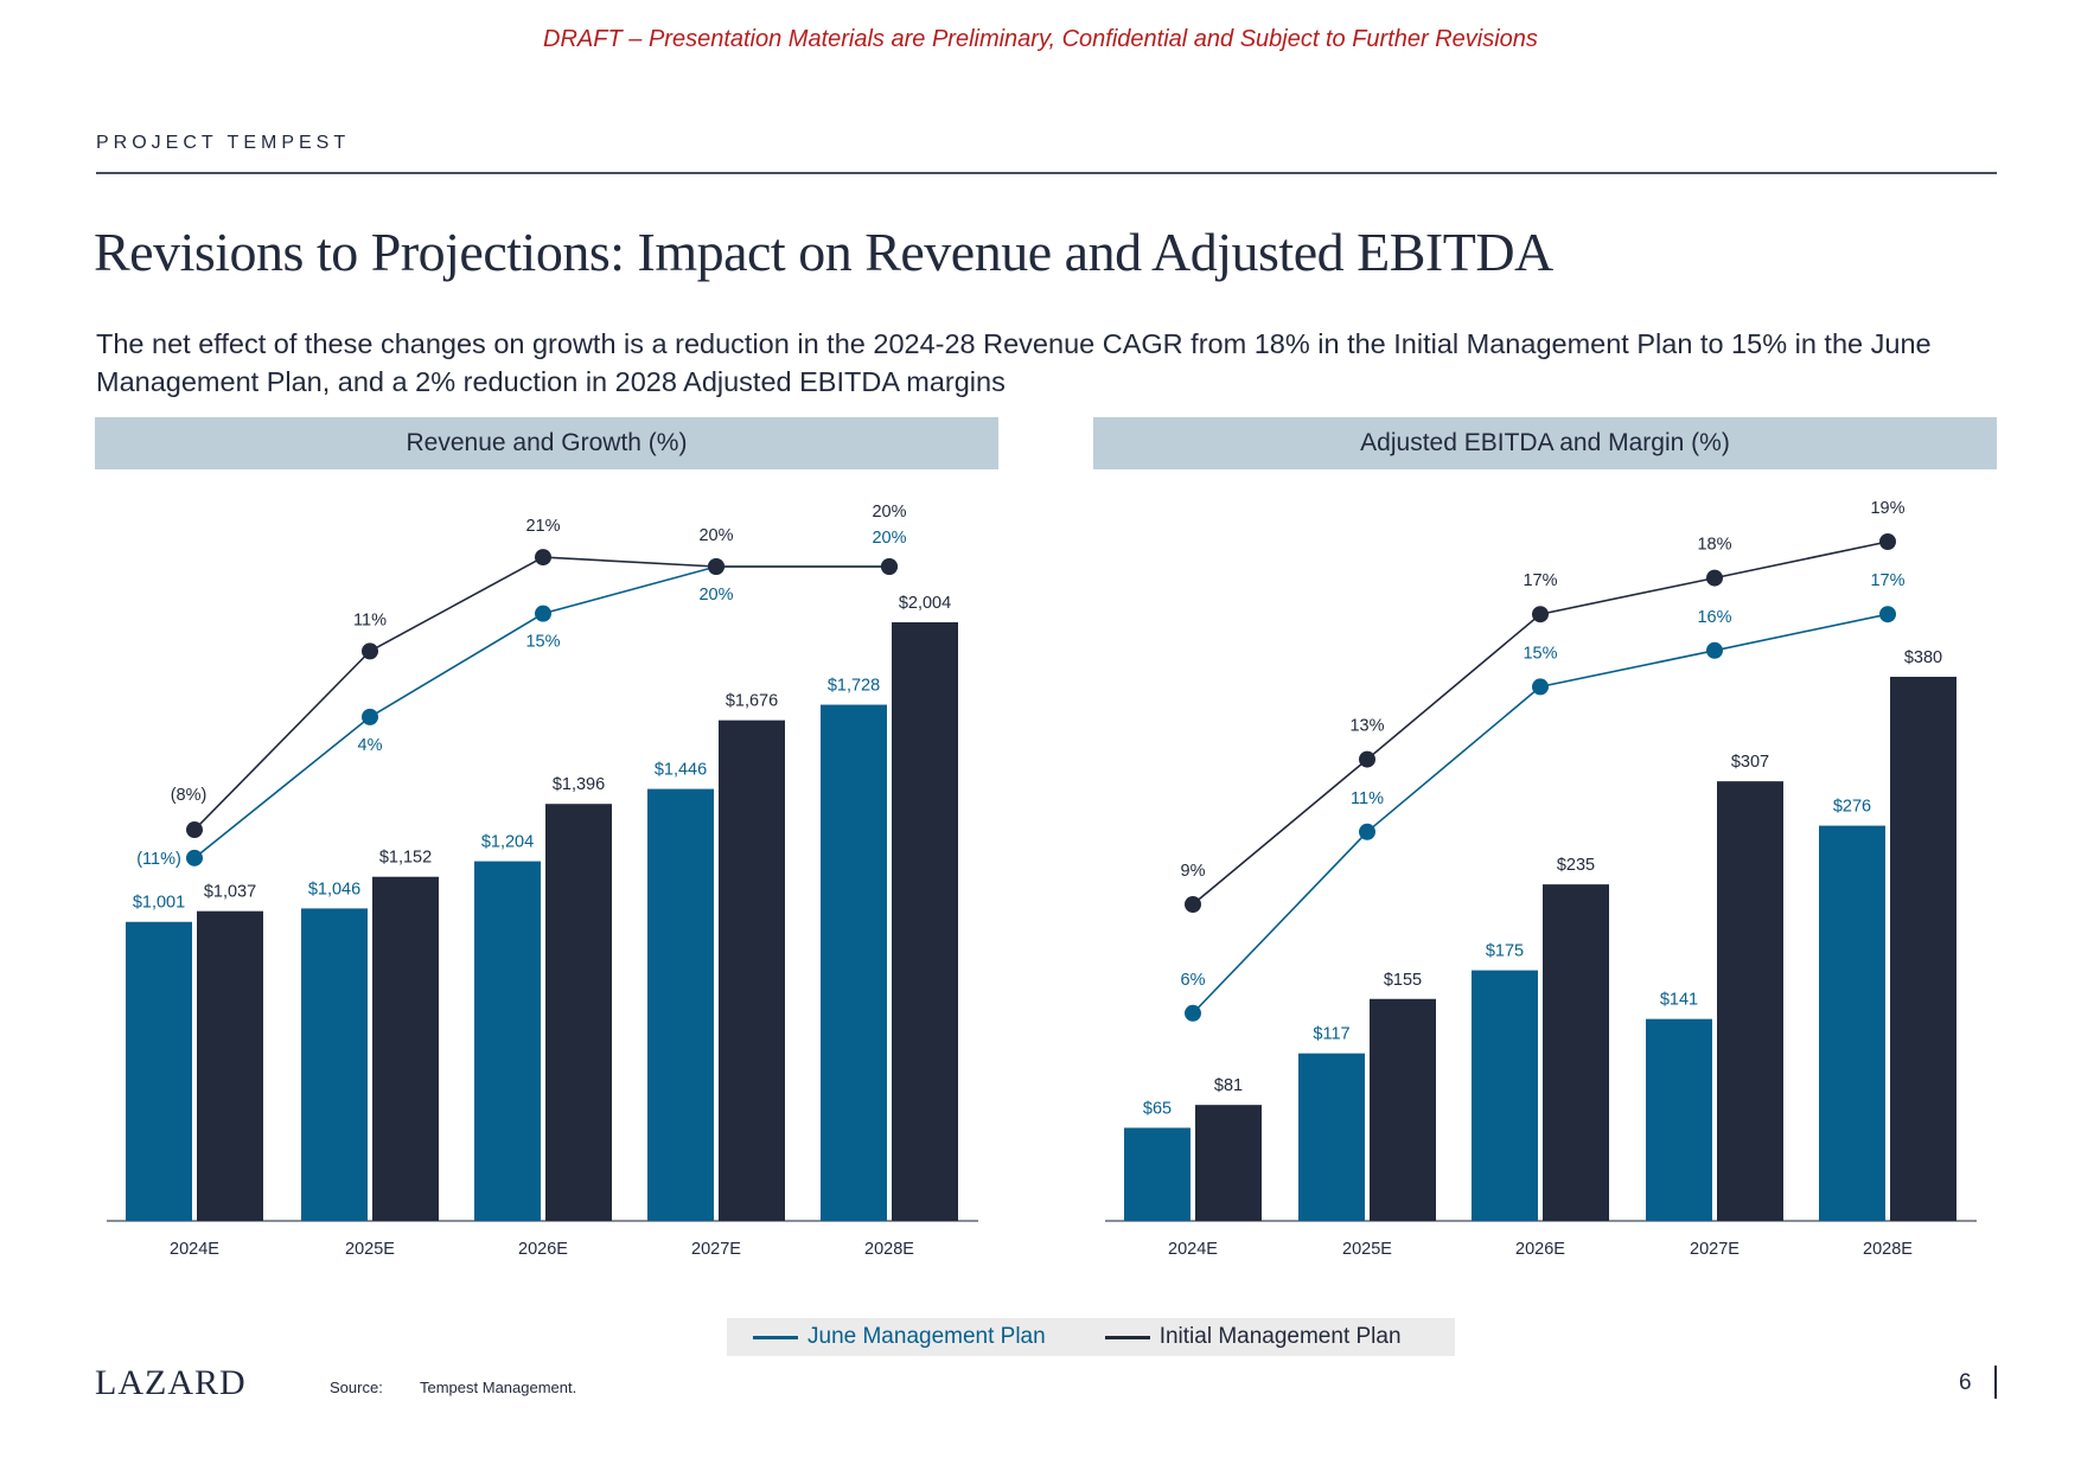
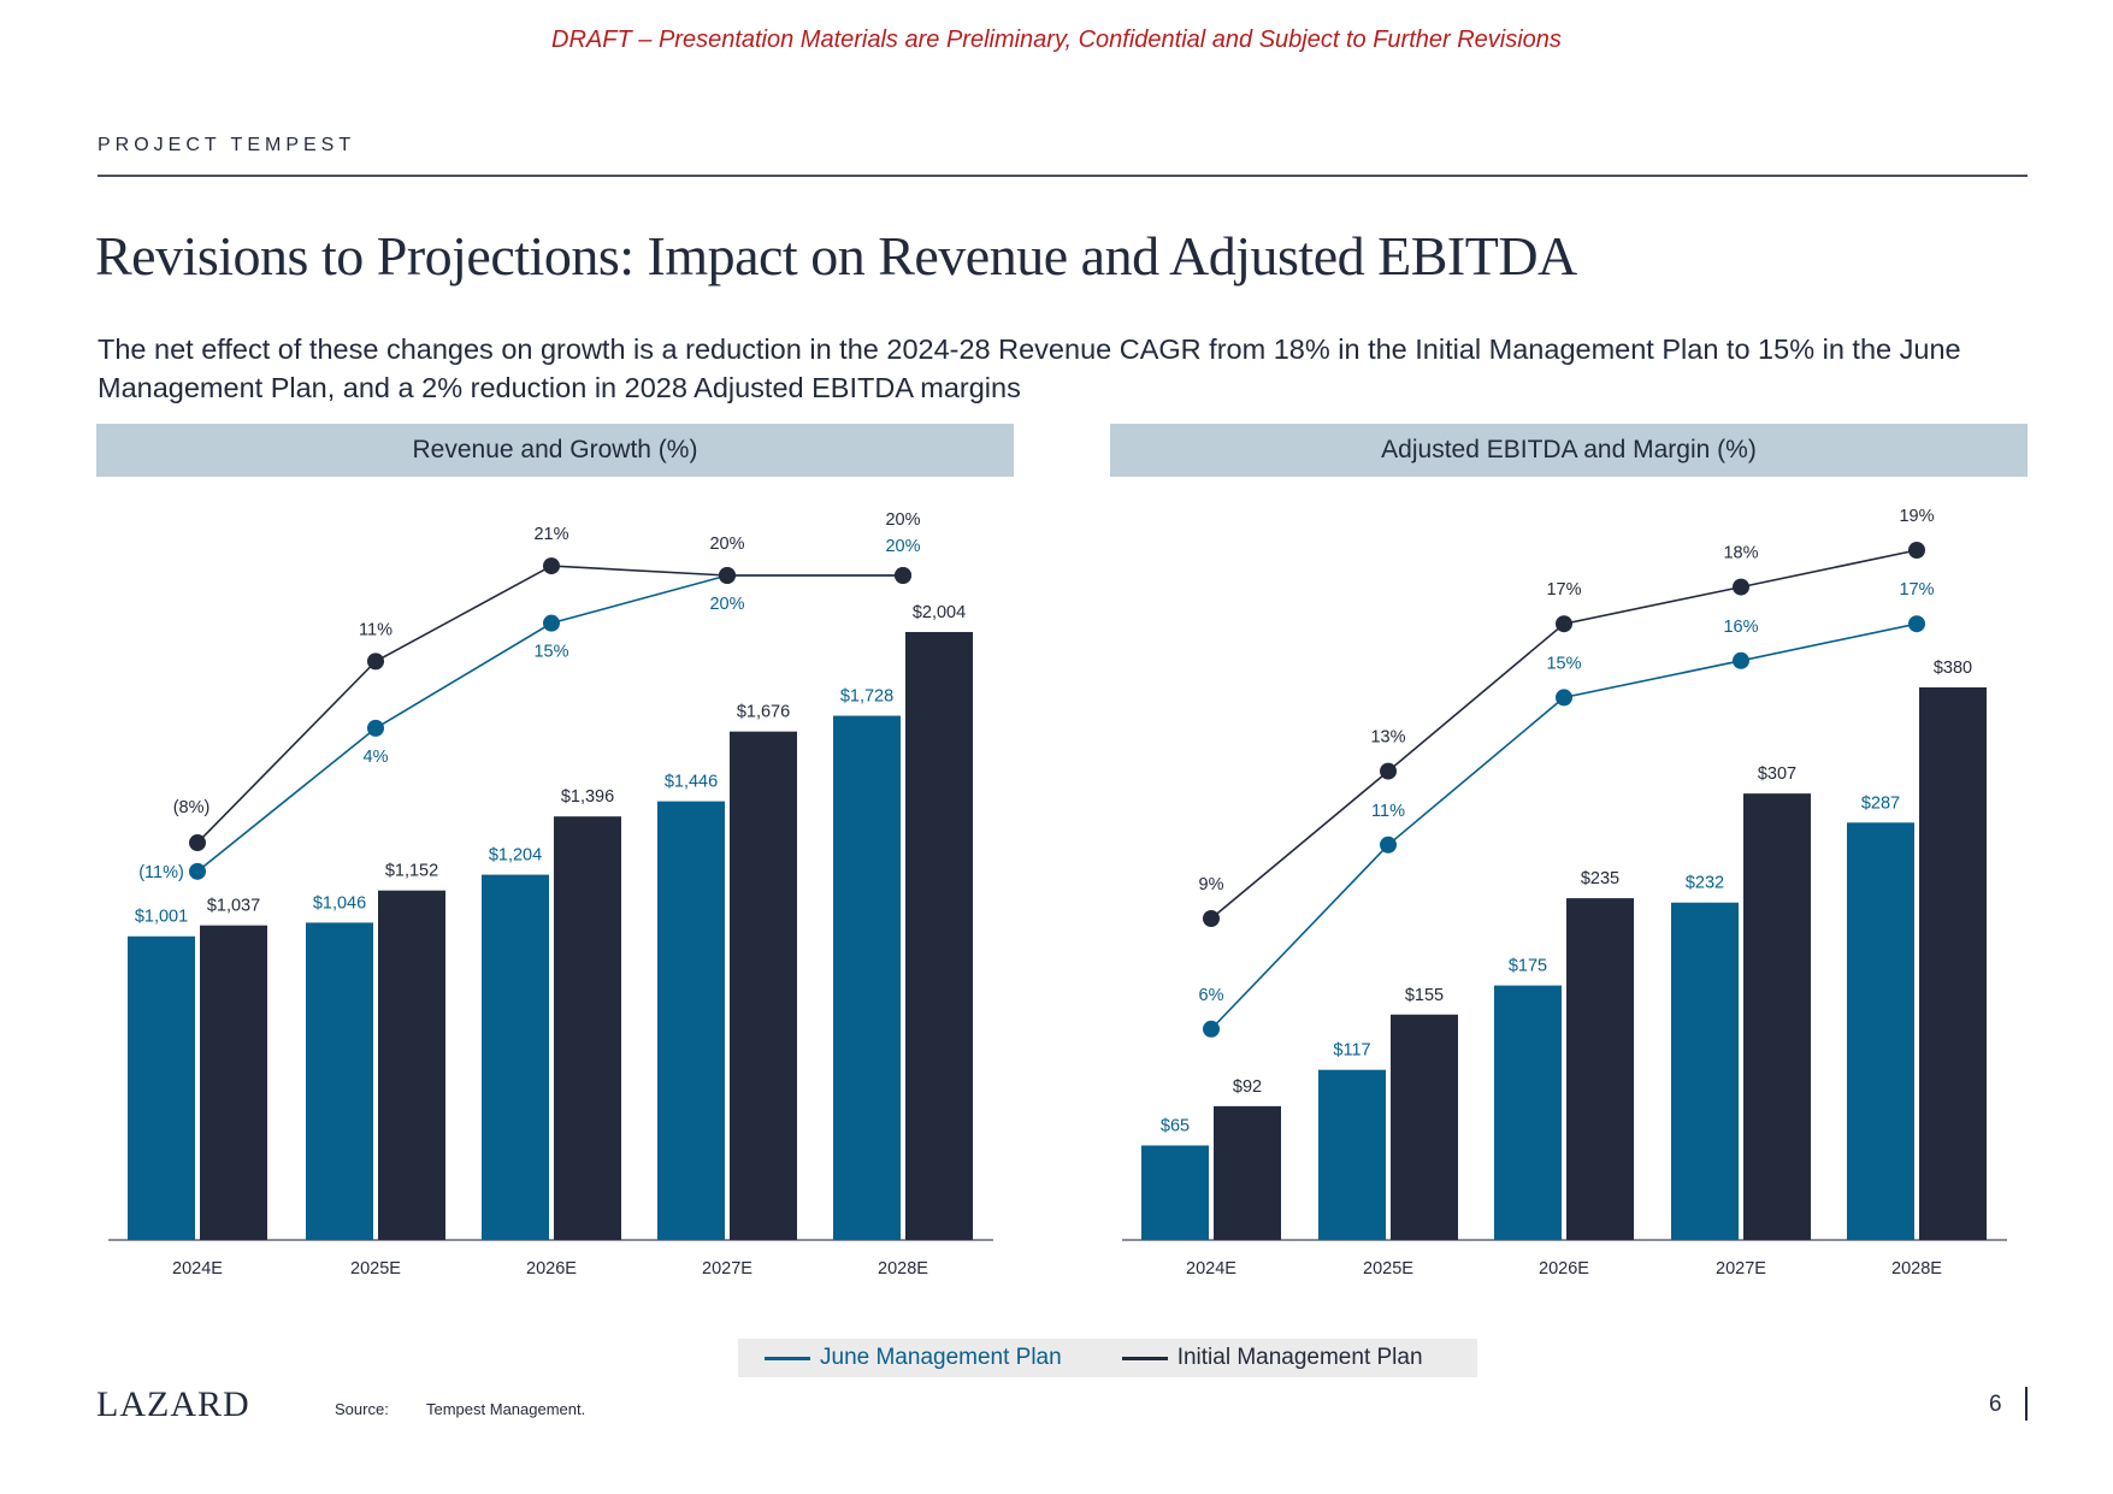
Adjusted EBITDA and Margin (%)/Initial Management Plan/2024E: $81 -> $92
Adjusted EBITDA and Margin (%)/June Management Plan/2027E: $141 -> $232
Adjusted EBITDA and Margin (%)/June Management Plan/2028E: $276 -> $287
